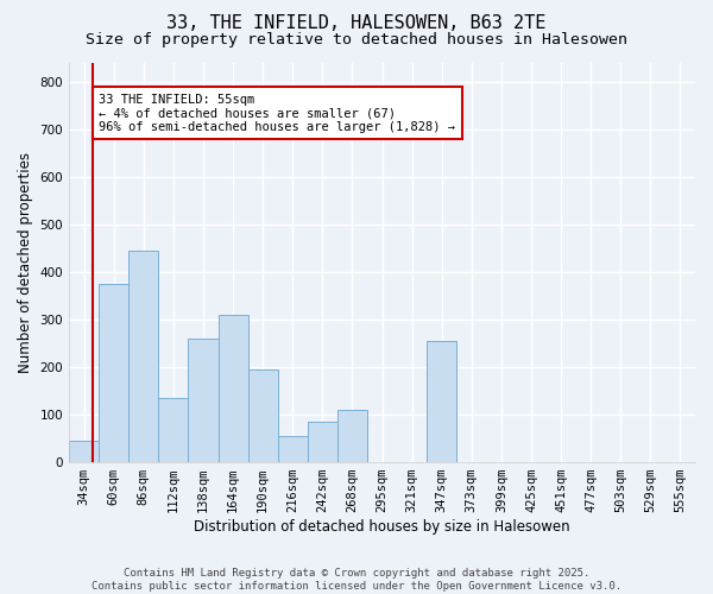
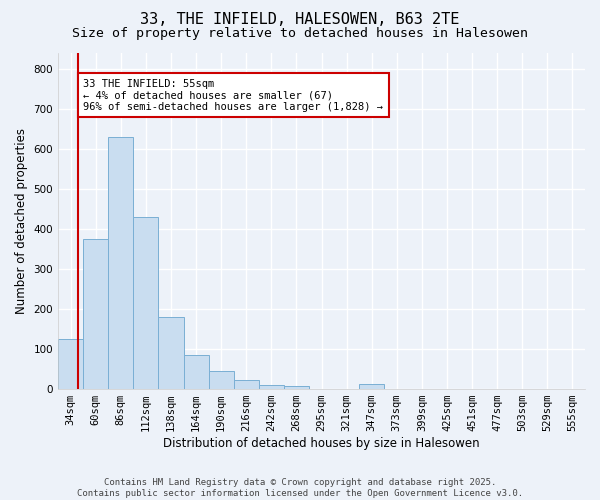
34sqm: 45 -> 125
86sqm: 445 -> 630
112sqm: 135 -> 430
138sqm: 260 -> 180
164sqm: 310 -> 85
190sqm: 195 -> 45
216sqm: 55 -> 22
242sqm: 85 -> 10
268sqm: 110 -> 7
347sqm: 255 -> 13
